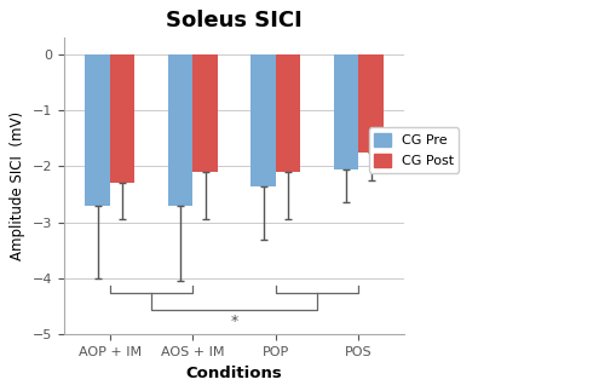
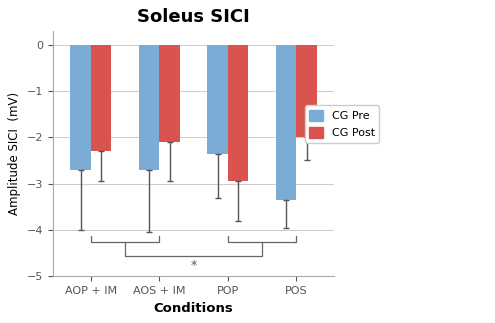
CG Post/POP: -2.10 -> -2.95
CG Pre/POS: -2.05 -> -3.35
CG Post/POS: -1.75 -> -2.00
